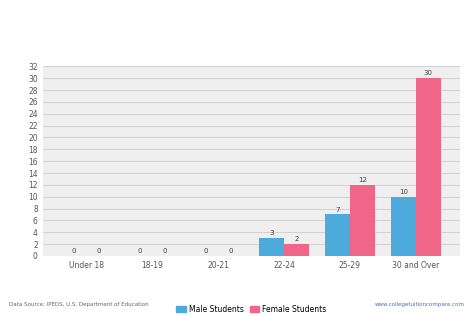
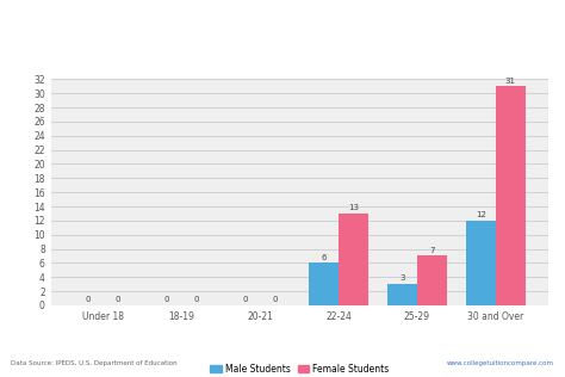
Male Students/22-24: 3 -> 6
Female Students/22-24: 2 -> 13
Male Students/25-29: 7 -> 3
Female Students/25-29: 12 -> 7
Male Students/30 and Over: 10 -> 12
Female Students/30 and Over: 30 -> 31
